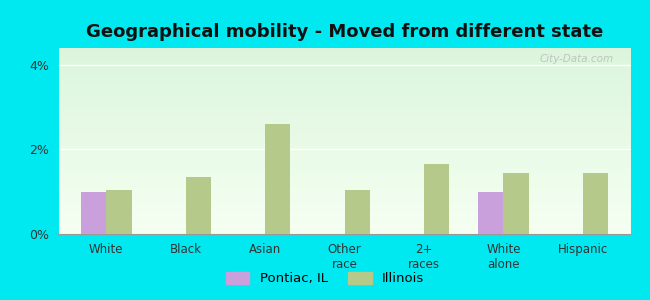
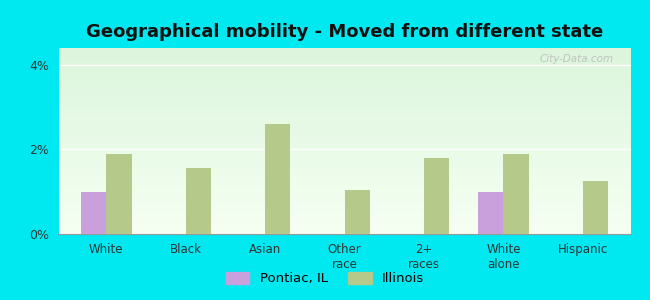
Illinois/White: 1.05% -> 1.90%
Illinois/Black: 1.35% -> 1.55%
Illinois/2+ races: 1.65% -> 1.80%
Illinois/White alone: 1.45% -> 1.90%
Illinois/Hispanic: 1.45% -> 1.25%
